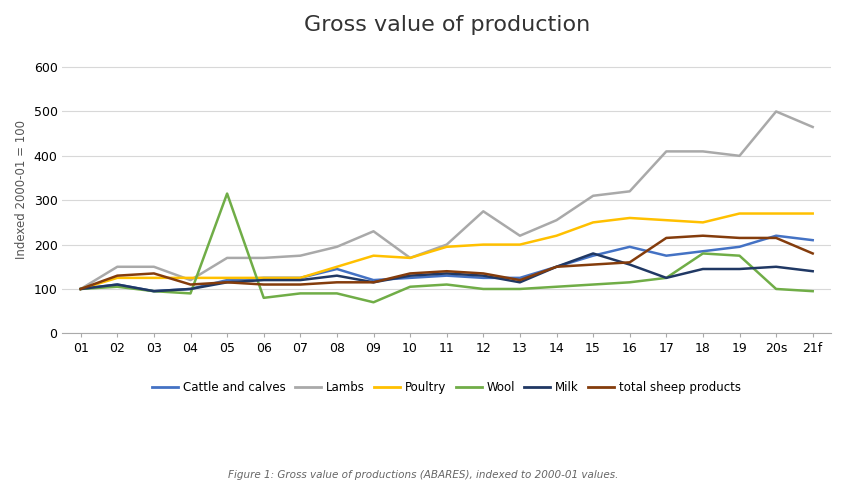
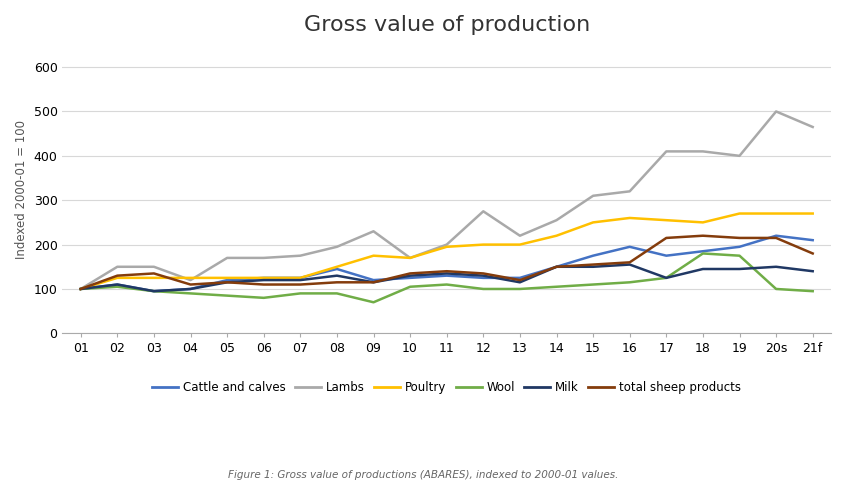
Wool/05: 315 -> 85
Milk/15: 180 -> 150
